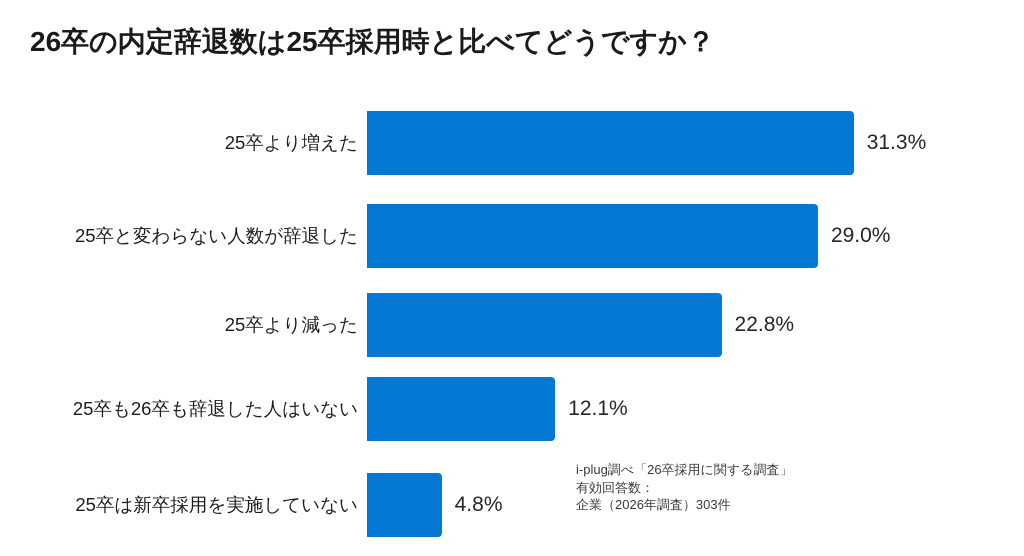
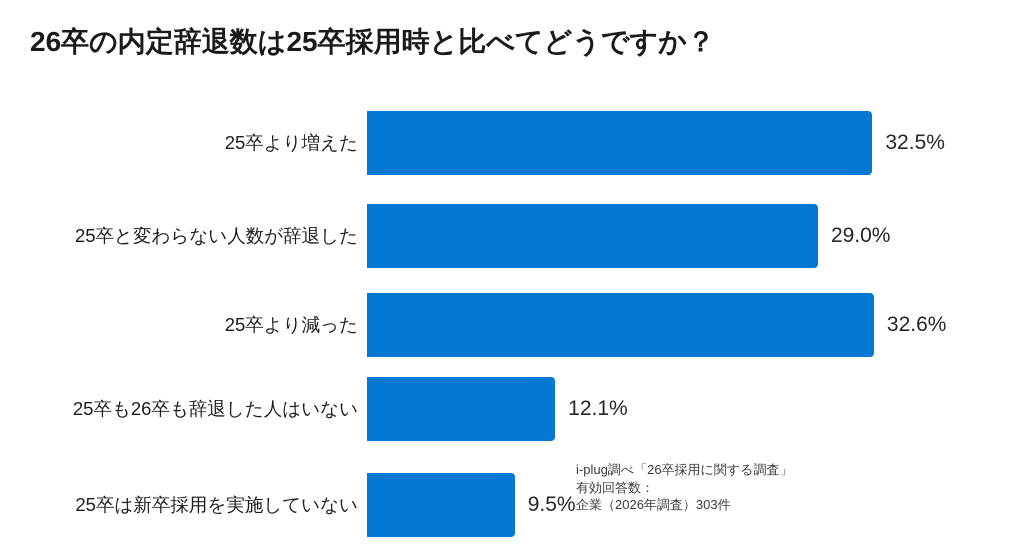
25卒より増えた: 31.3% -> 32.5%
25卒より減った: 22.8% -> 32.6%
25卒は新卒採用を実施していない: 4.8% -> 9.5%
